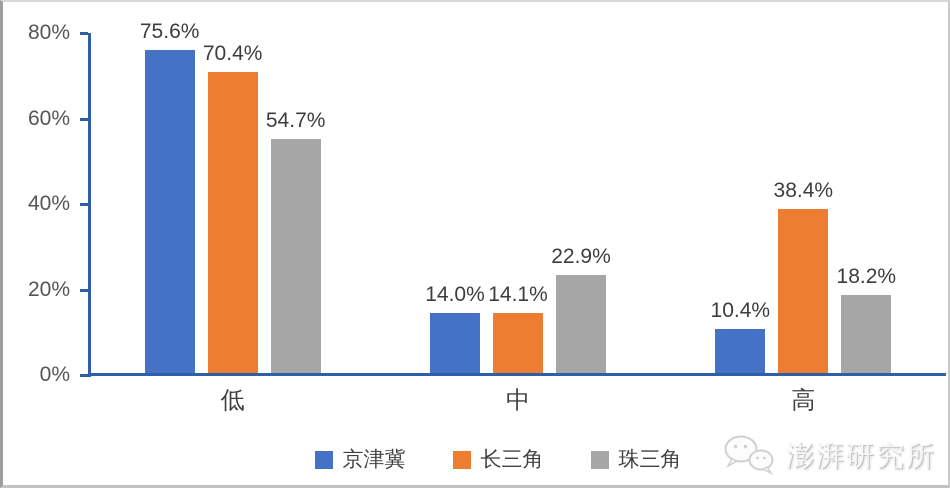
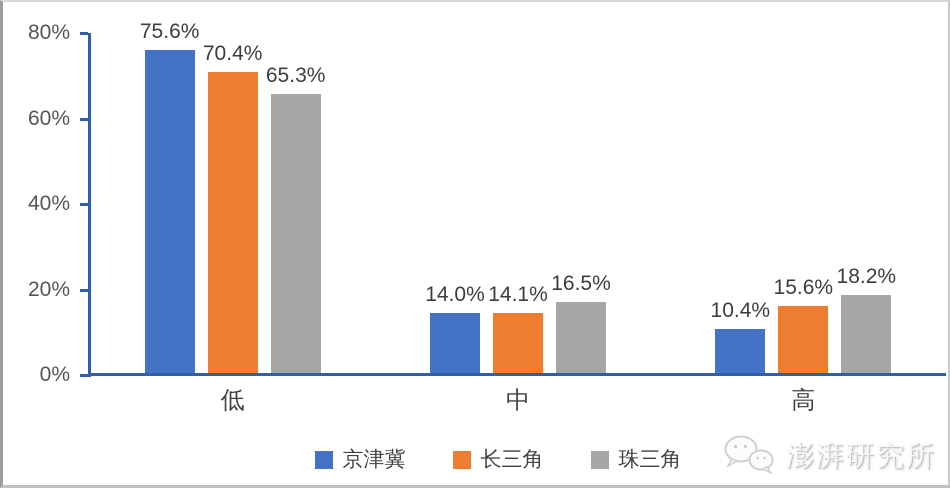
珠三角/低: 54.7% -> 65.3%
珠三角/中: 22.9% -> 16.5%
长三角/高: 38.4% -> 15.6%
